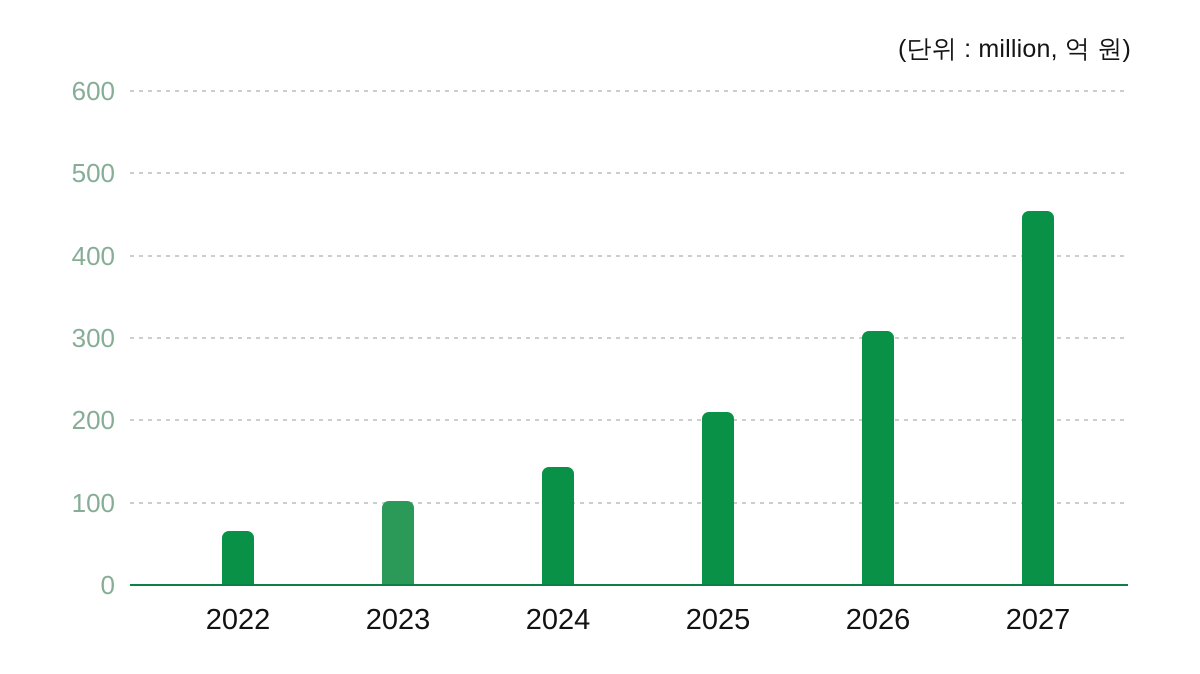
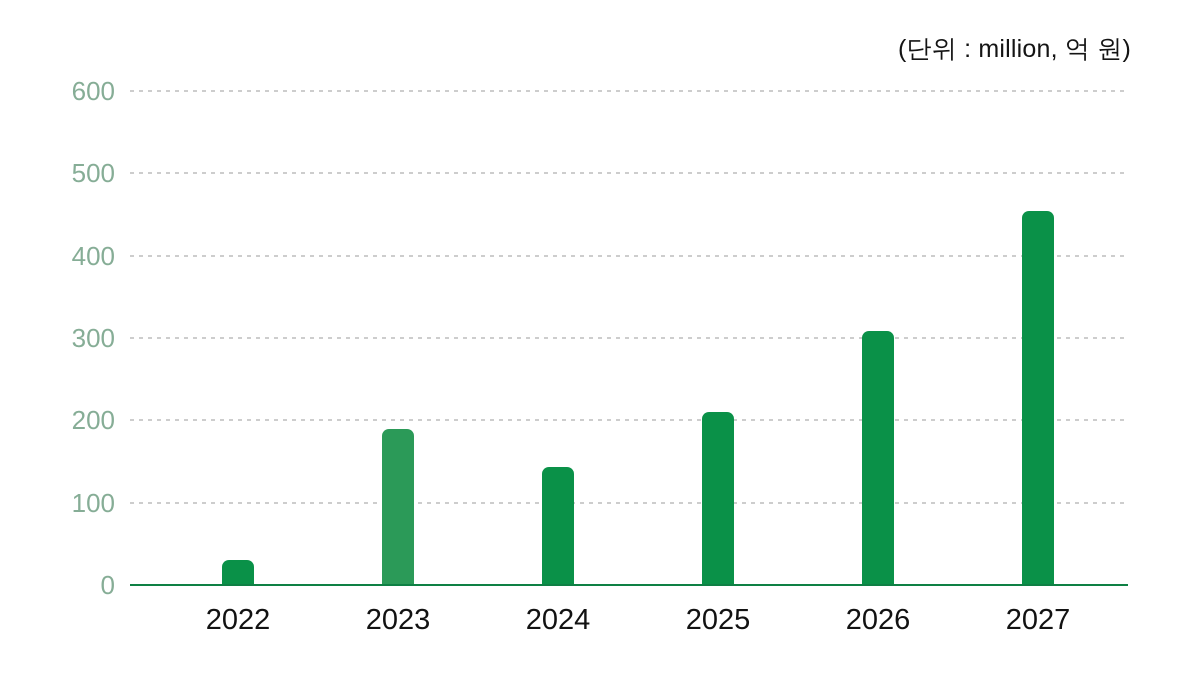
2022: 70 -> 30
2023: 100 -> 190
